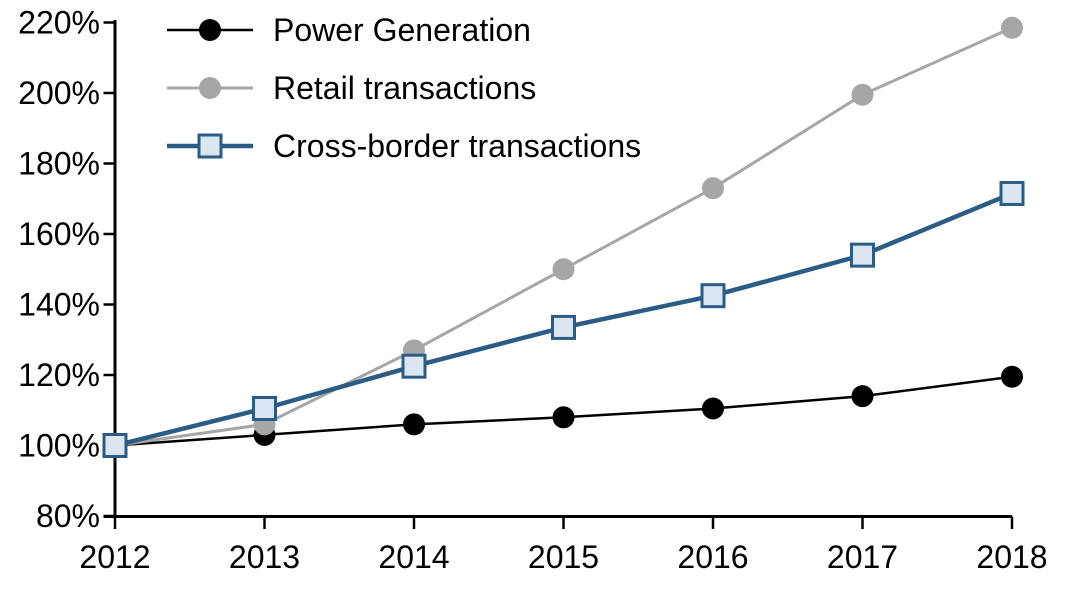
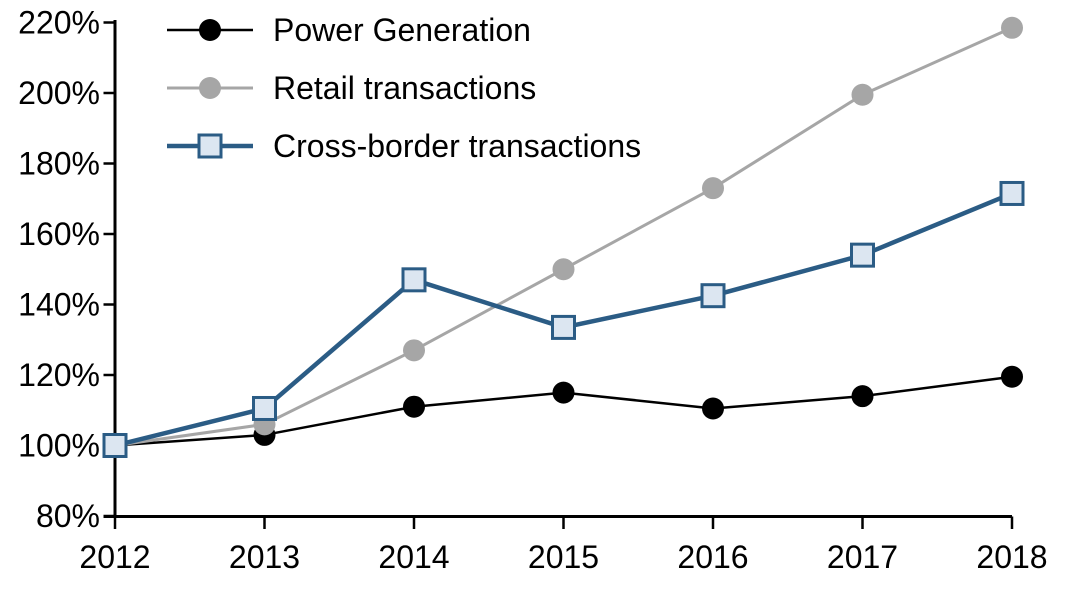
Power Generation/2014: 106% -> 111%
Cross-border transactions/2014: 122% -> 147%
Power Generation/2015: 108% -> 115%
